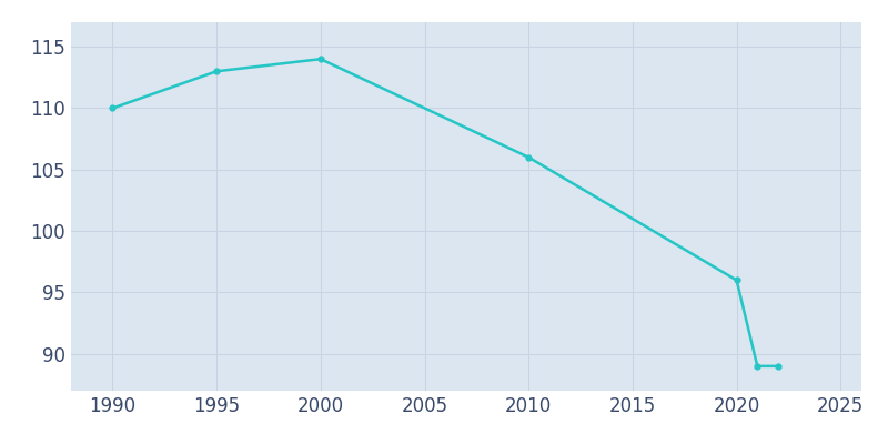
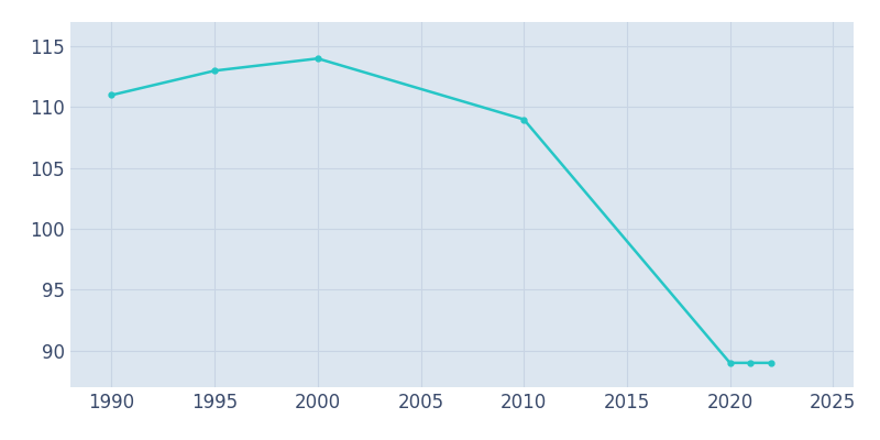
1990: 110 -> 111
2010: 106 -> 109
2020: 96 -> 89
